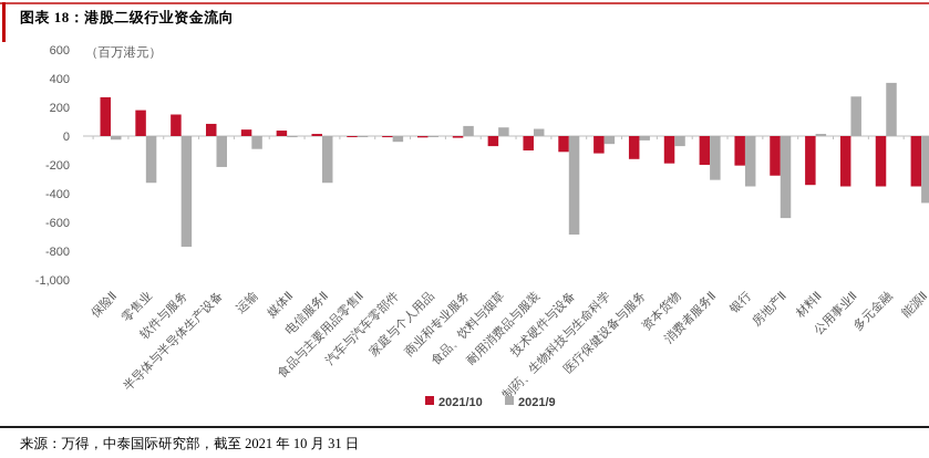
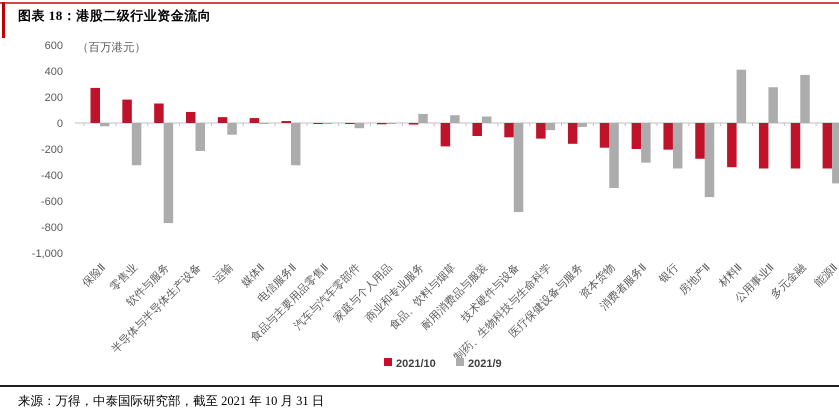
2021/10/食品、饮料与烟草: -70 -> -180
2021/9/资本货物: -70 -> -500
2021/9/材料Ⅱ: 20 -> 410
